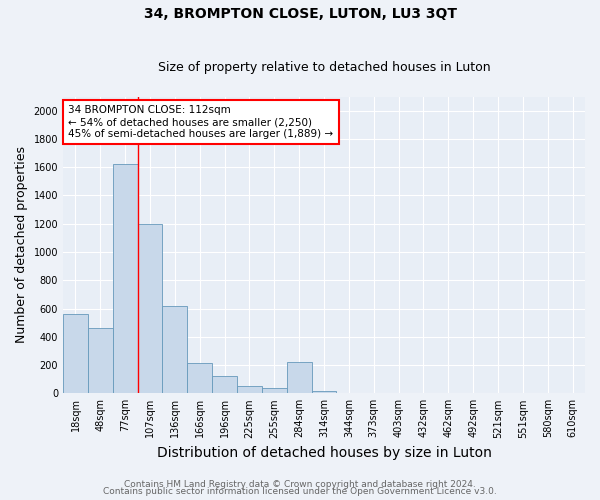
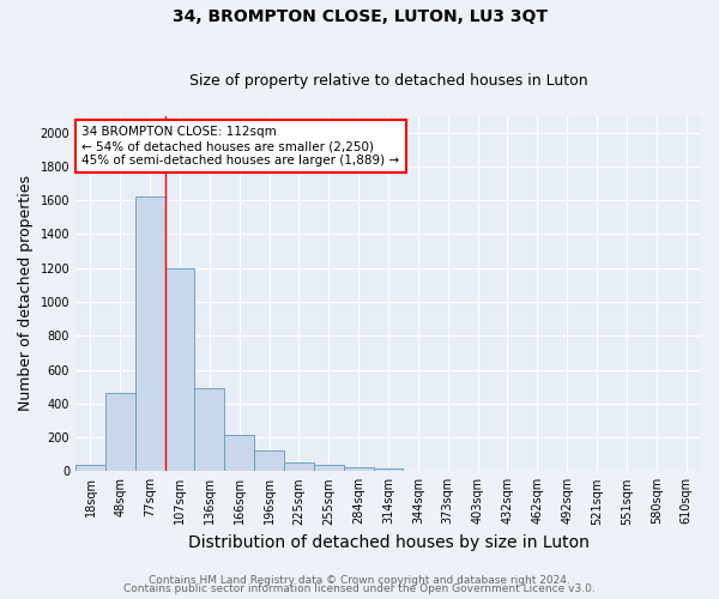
18sqm: 560 -> 40
136sqm: 620 -> 490
284sqm: 220 -> 20
